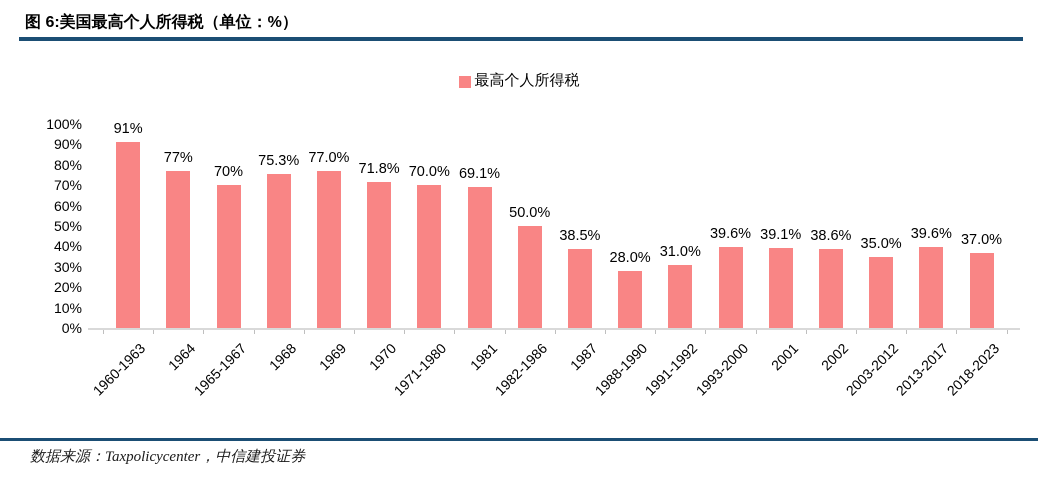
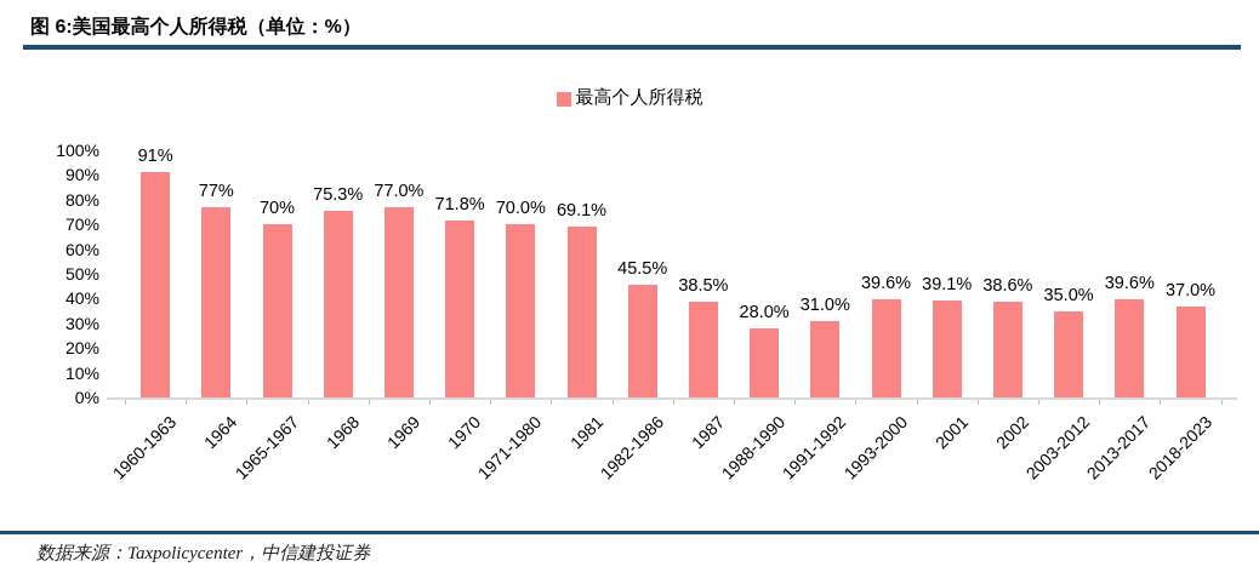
1982-1986: 50.0% -> 45.5%
